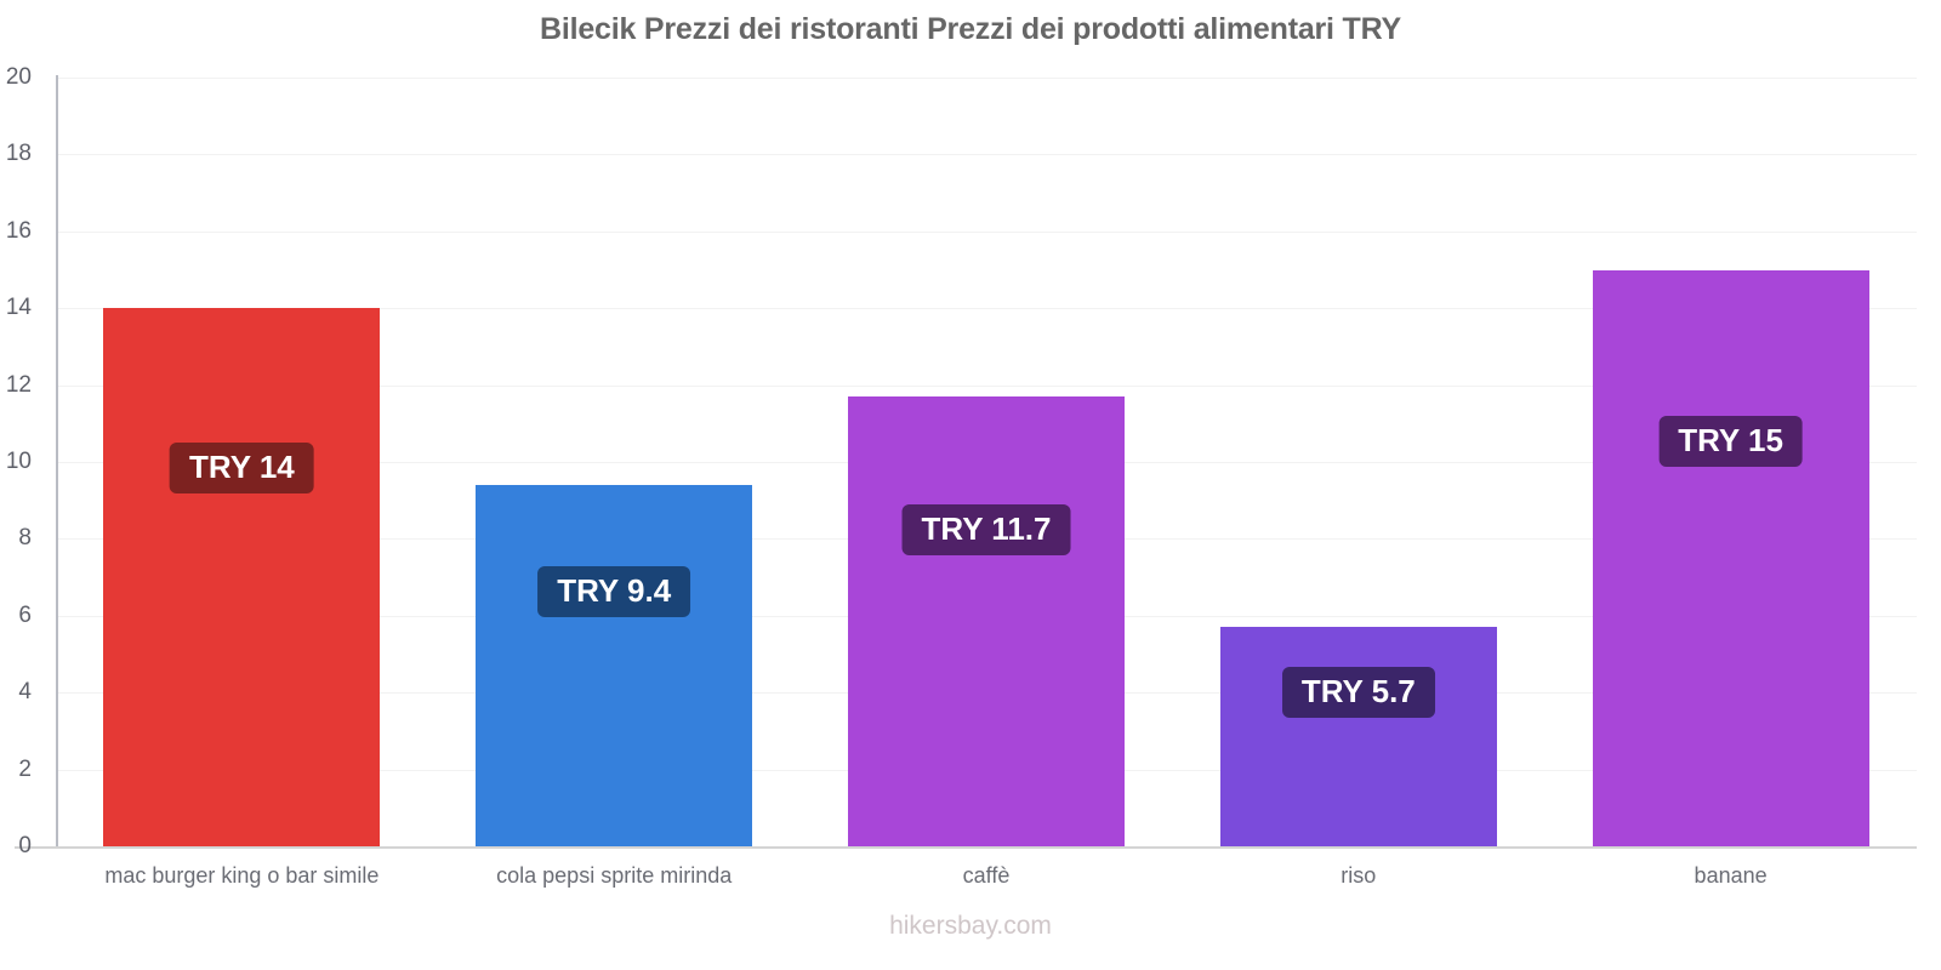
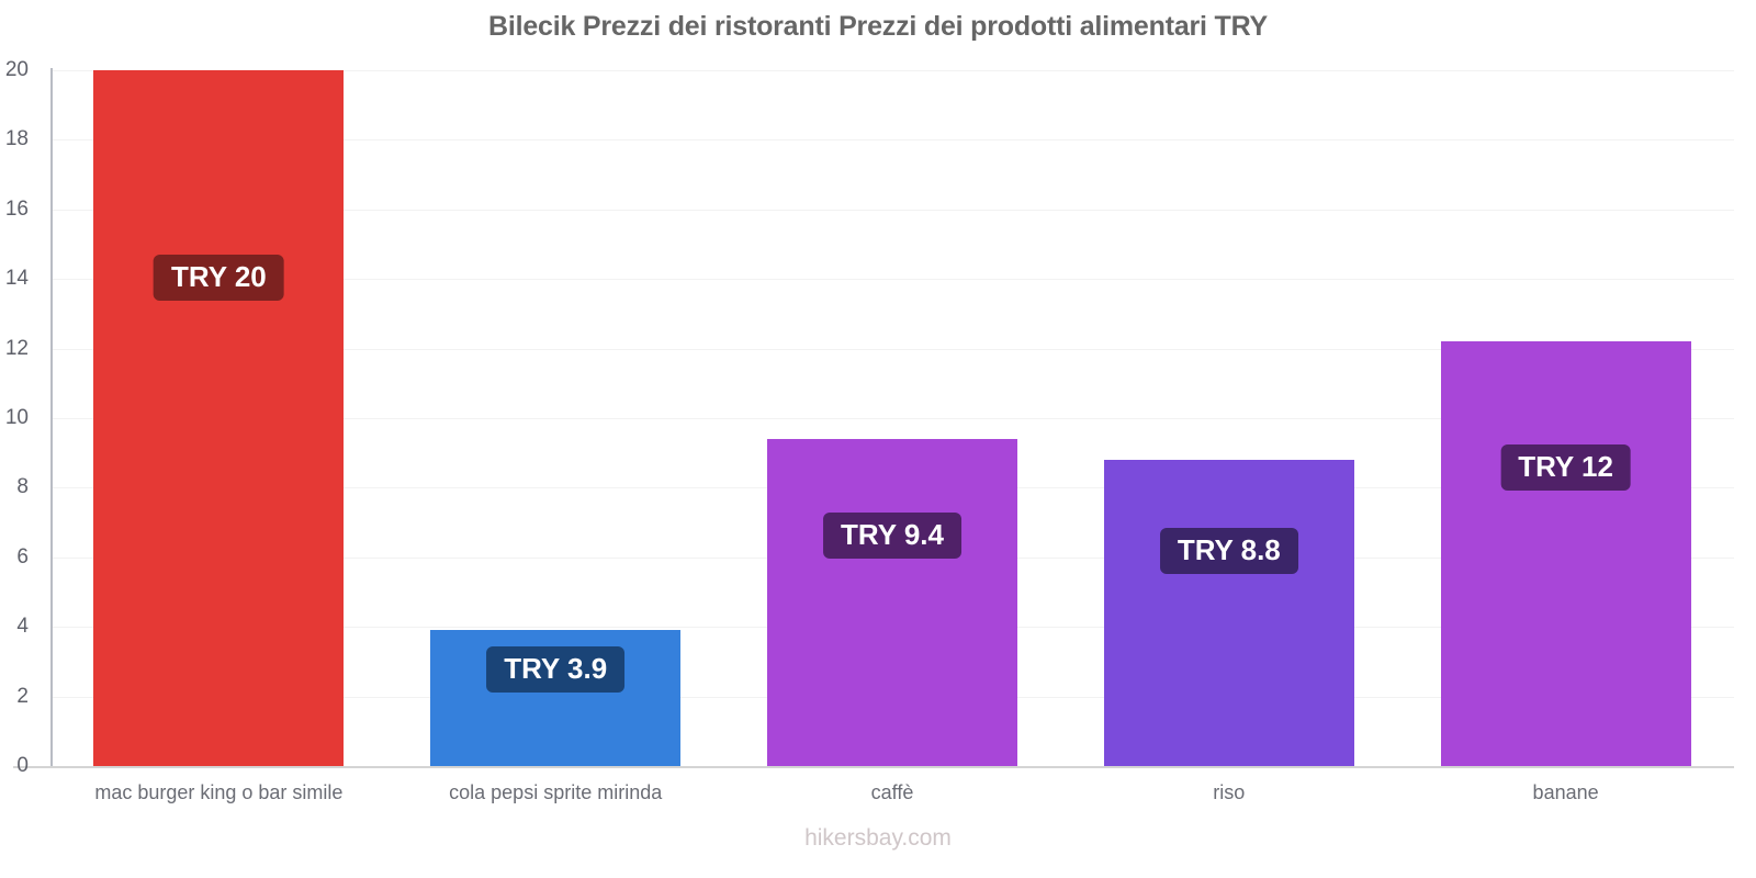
mac burger king o bar simile: 14 -> 20
cola pepsi sprite mirinda: 9.4 -> 3.9
caffè: 11.7 -> 9.4
riso: 5.7 -> 8.8
banane: 15 -> 12
